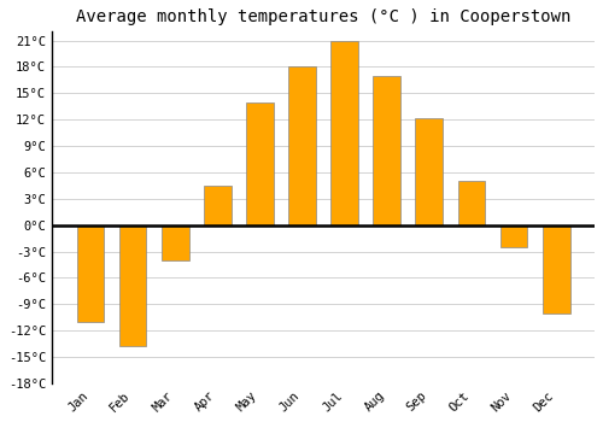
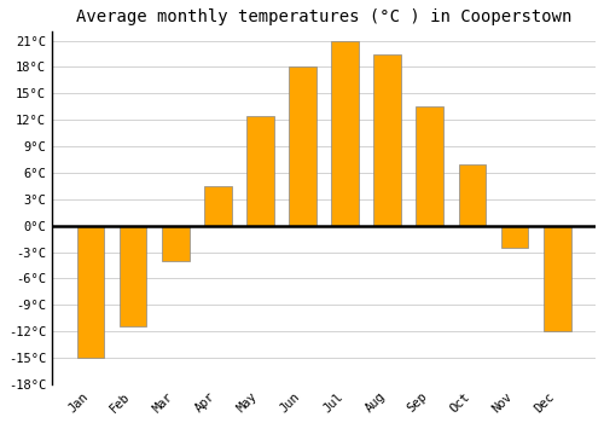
Jan: -11.0°C -> -15.0°C
Feb: -13.8°C -> -11.5°C
May: 14.0°C -> 12.5°C
Aug: 17.0°C -> 19.5°C
Sep: 12.2°C -> 13.5°C
Oct: 5.0°C -> 7.0°C
Dec: -10.0°C -> -12.0°C
